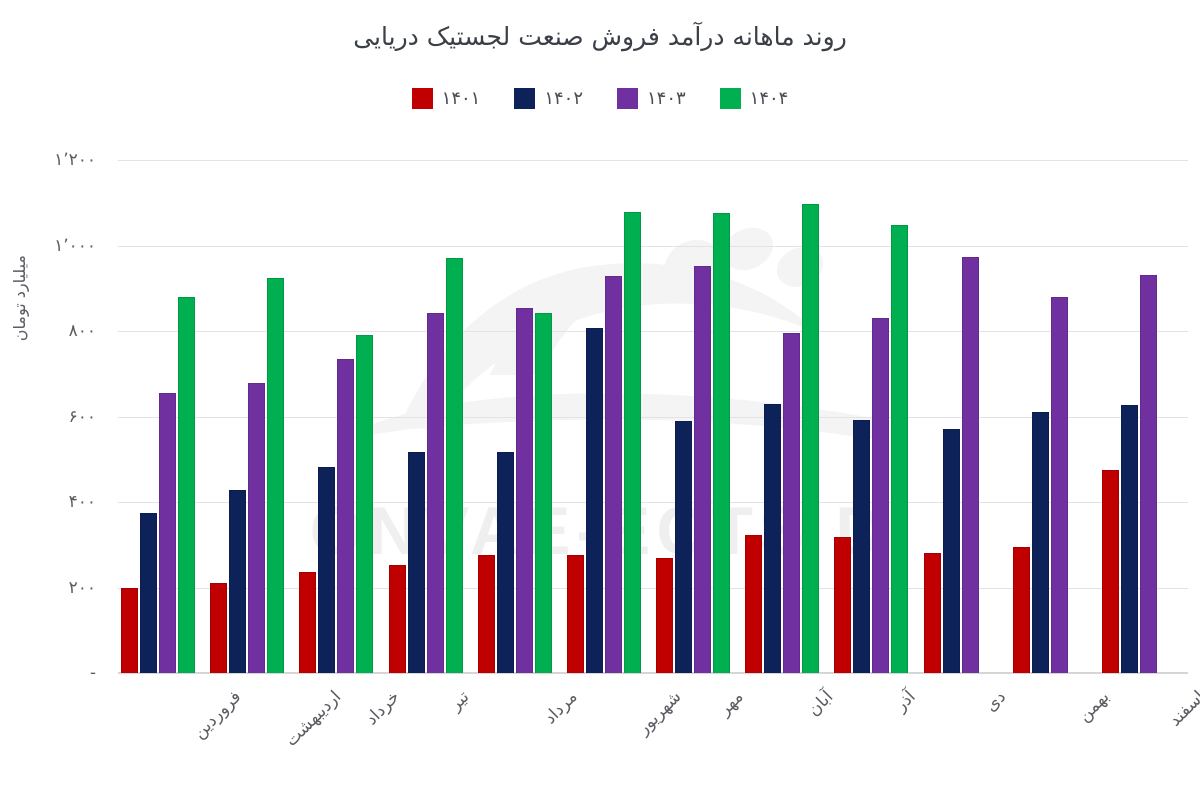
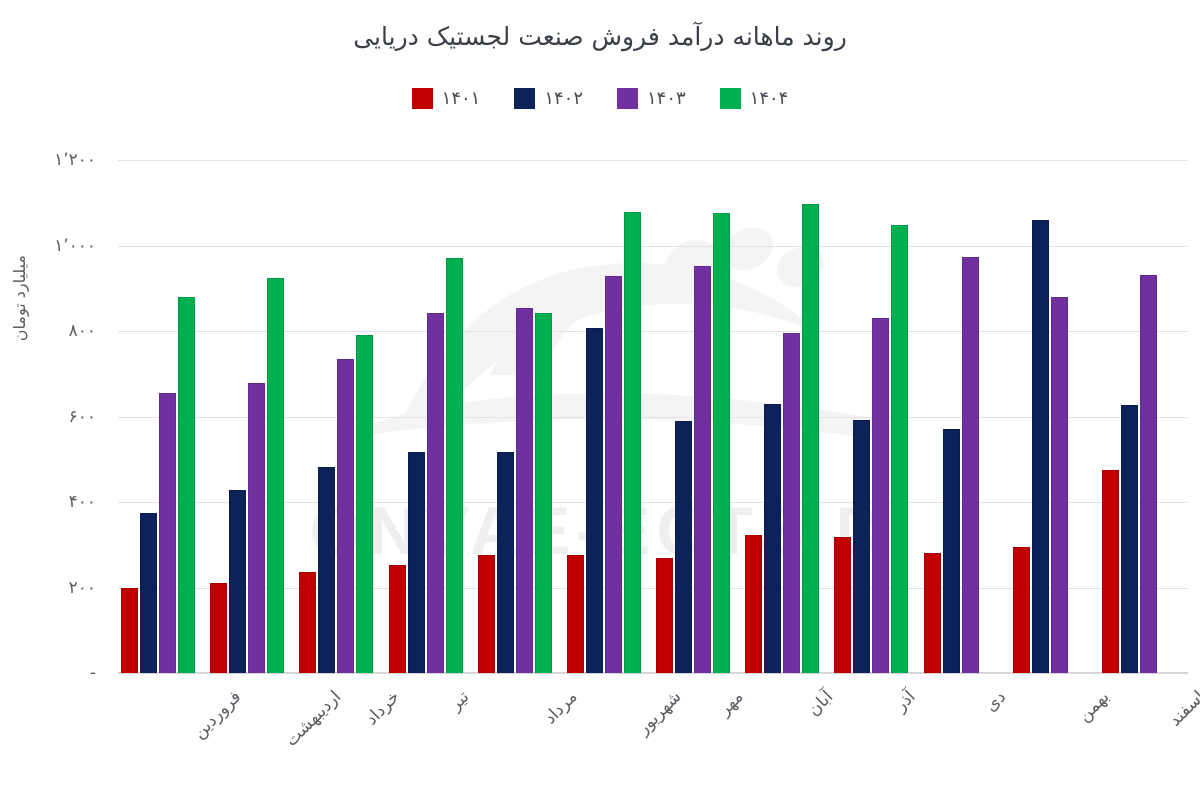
۱۴۰۲/بهمن: 610 -> 1060
